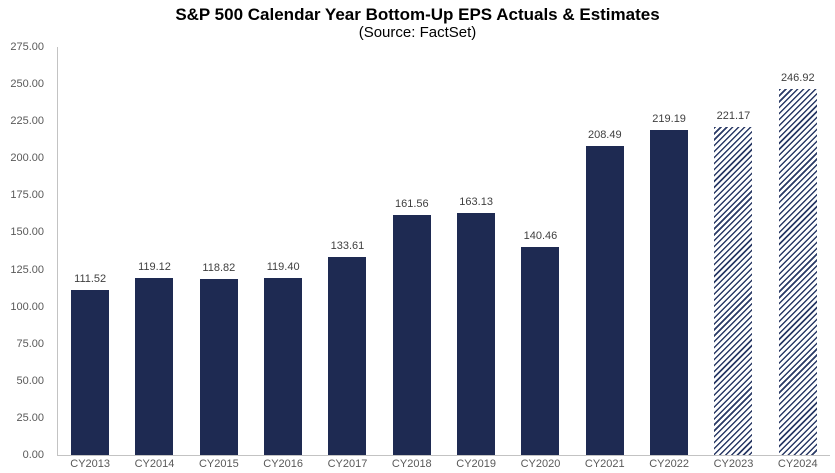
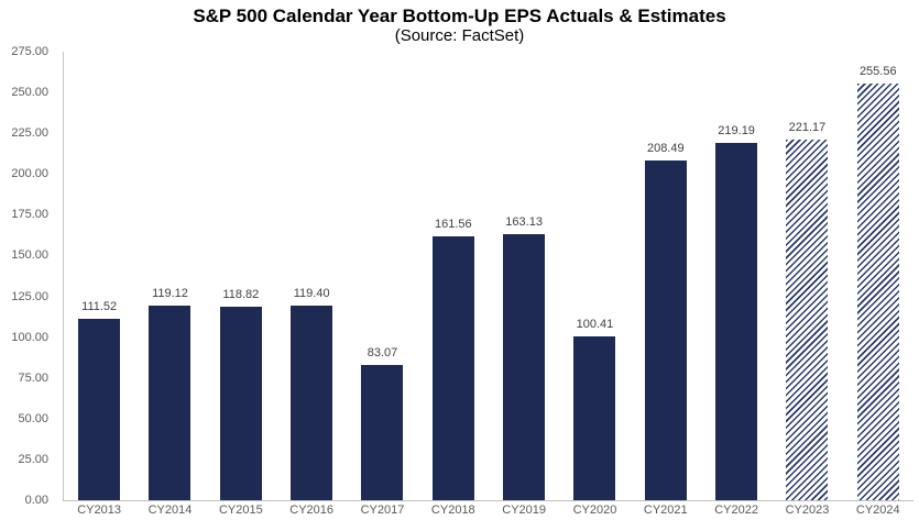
CY2017: 133.61 -> 83.07
CY2020: 140.46 -> 100.41
CY2024: 246.92 -> 255.56
